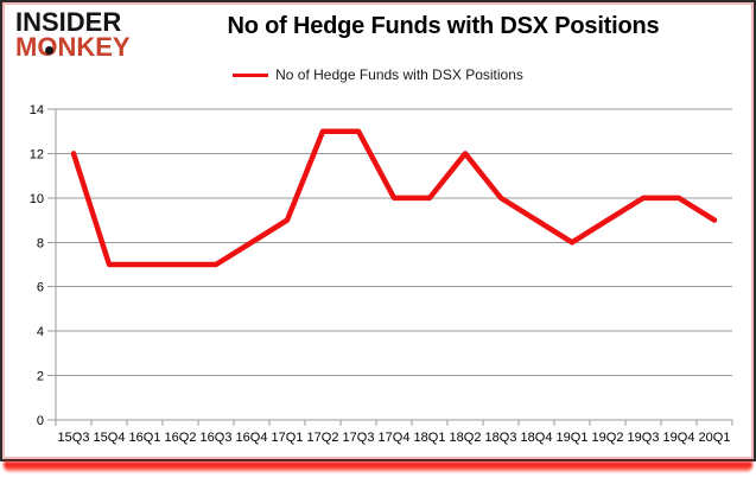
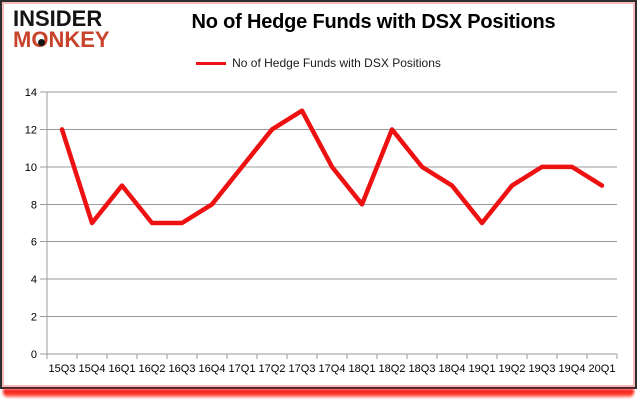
16Q1: 7 -> 9
17Q1: 9 -> 10
17Q2: 13 -> 12
18Q1: 10 -> 8
19Q1: 8 -> 7
